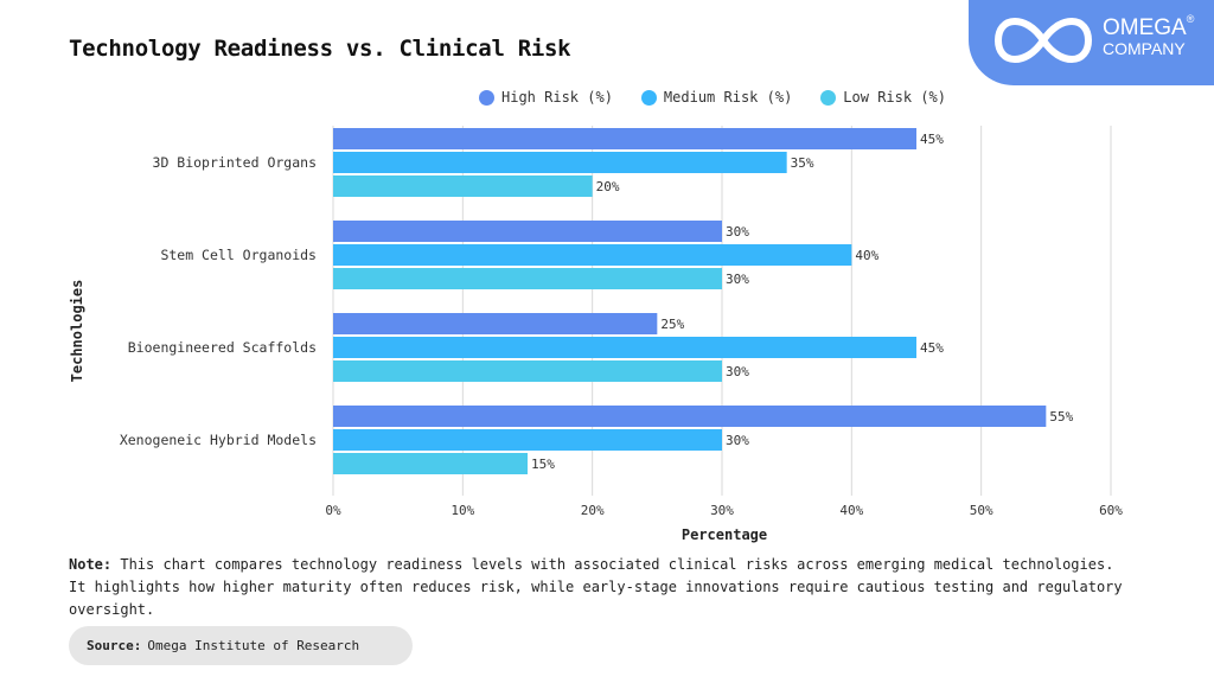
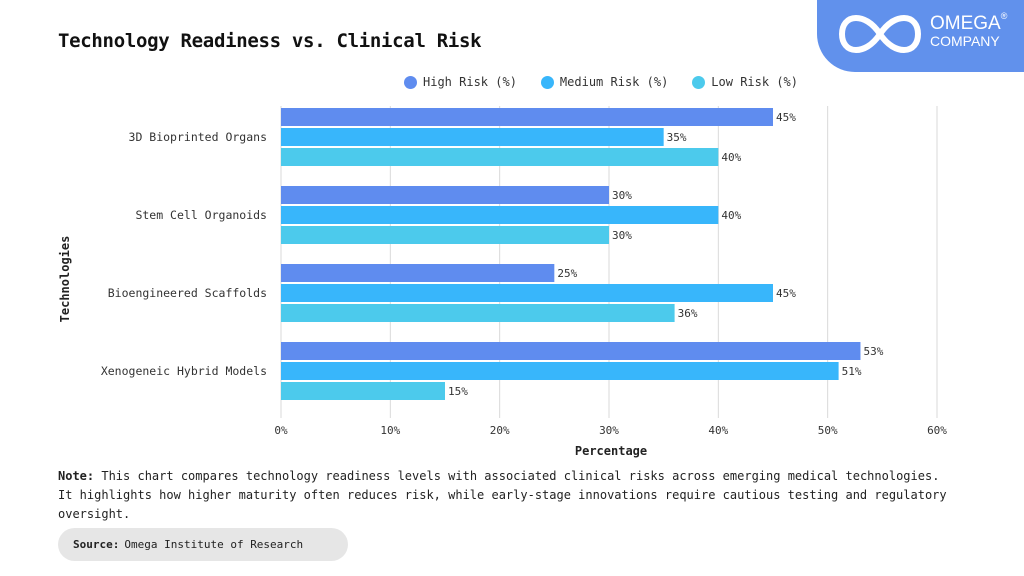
Low Risk (%)/3D Bioprinted Organs: 20% -> 40%
Low Risk (%)/Bioengineered Scaffolds: 30% -> 36%
High Risk (%)/Xenogeneic Hybrid Models: 55% -> 53%
Medium Risk (%)/Xenogeneic Hybrid Models: 30% -> 51%
